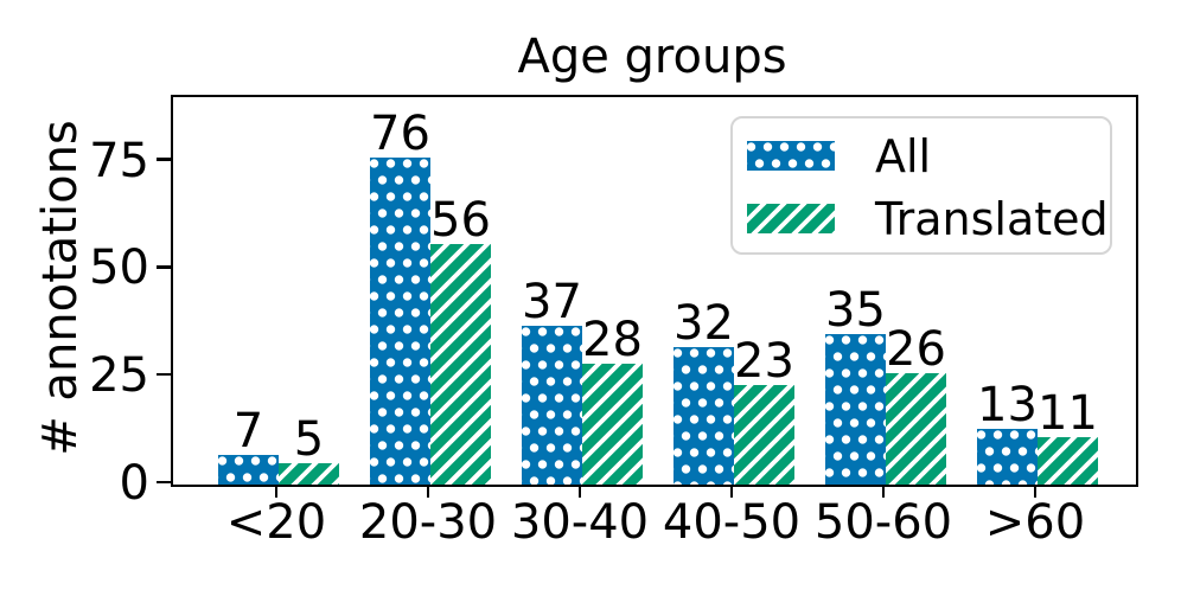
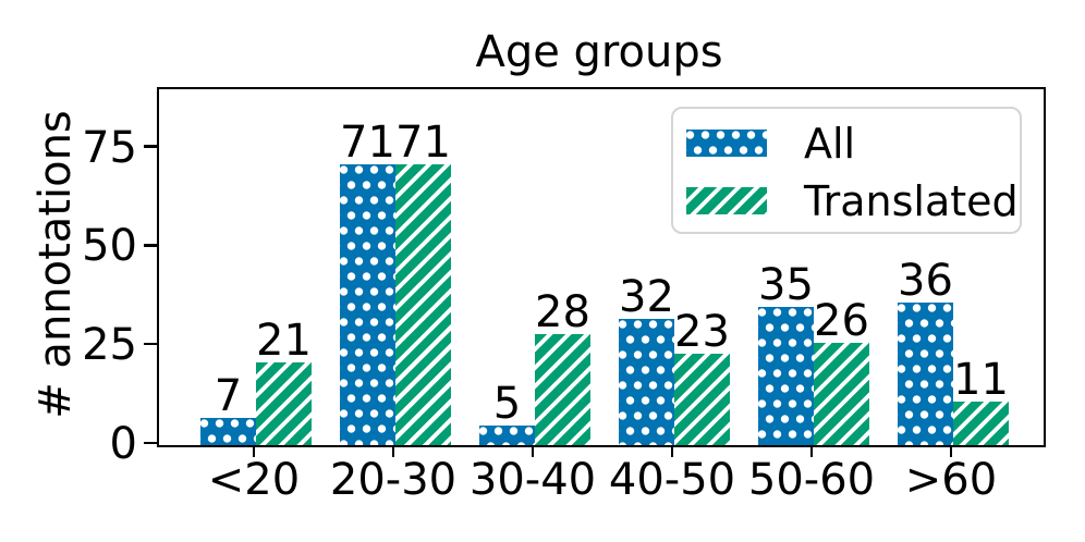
Translated/<20: 5 -> 21
All/20-30: 76 -> 71
Translated/20-30: 56 -> 71
All/30-40: 37 -> 5
All/>60: 13 -> 36
